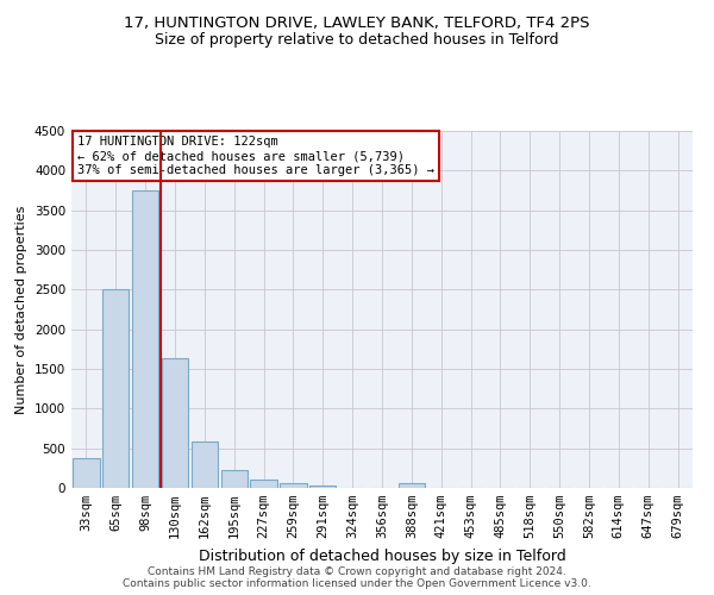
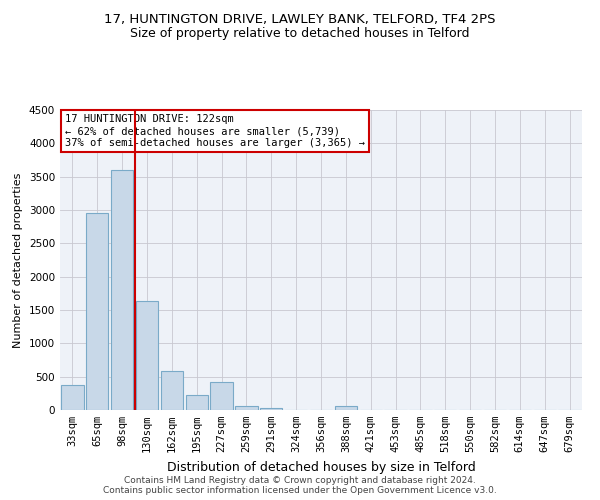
65sqm: 2500 -> 2960
98sqm: 3750 -> 3600
227sqm: 100 -> 420
